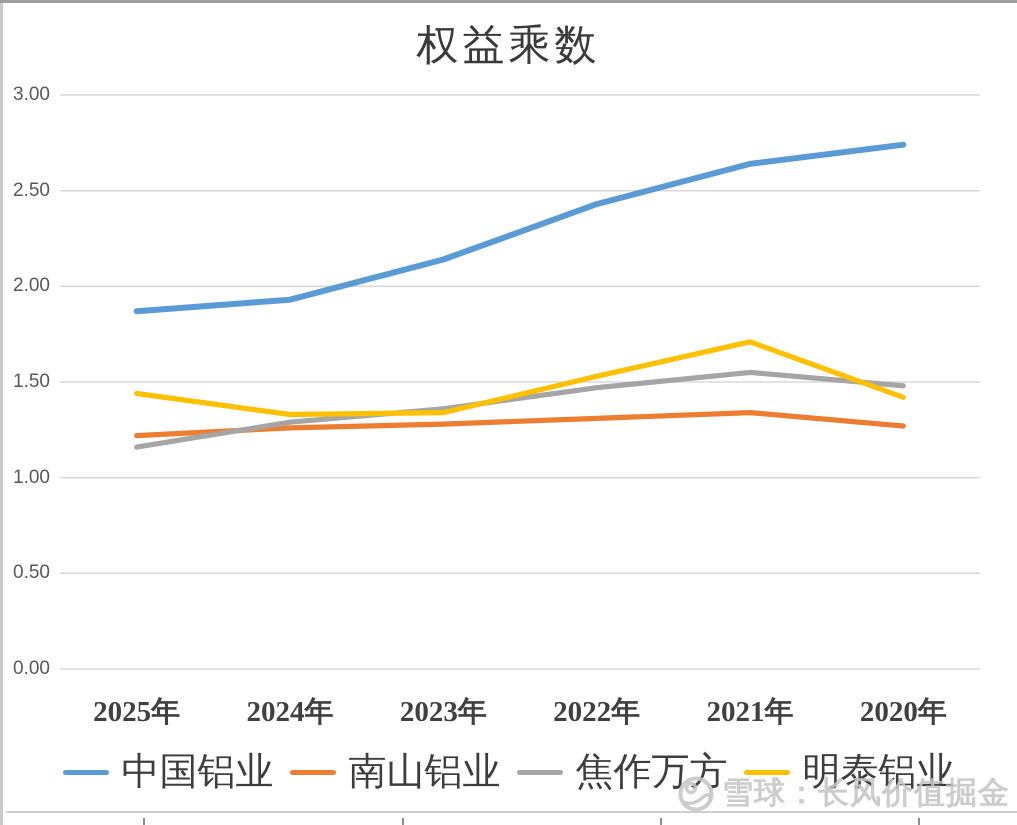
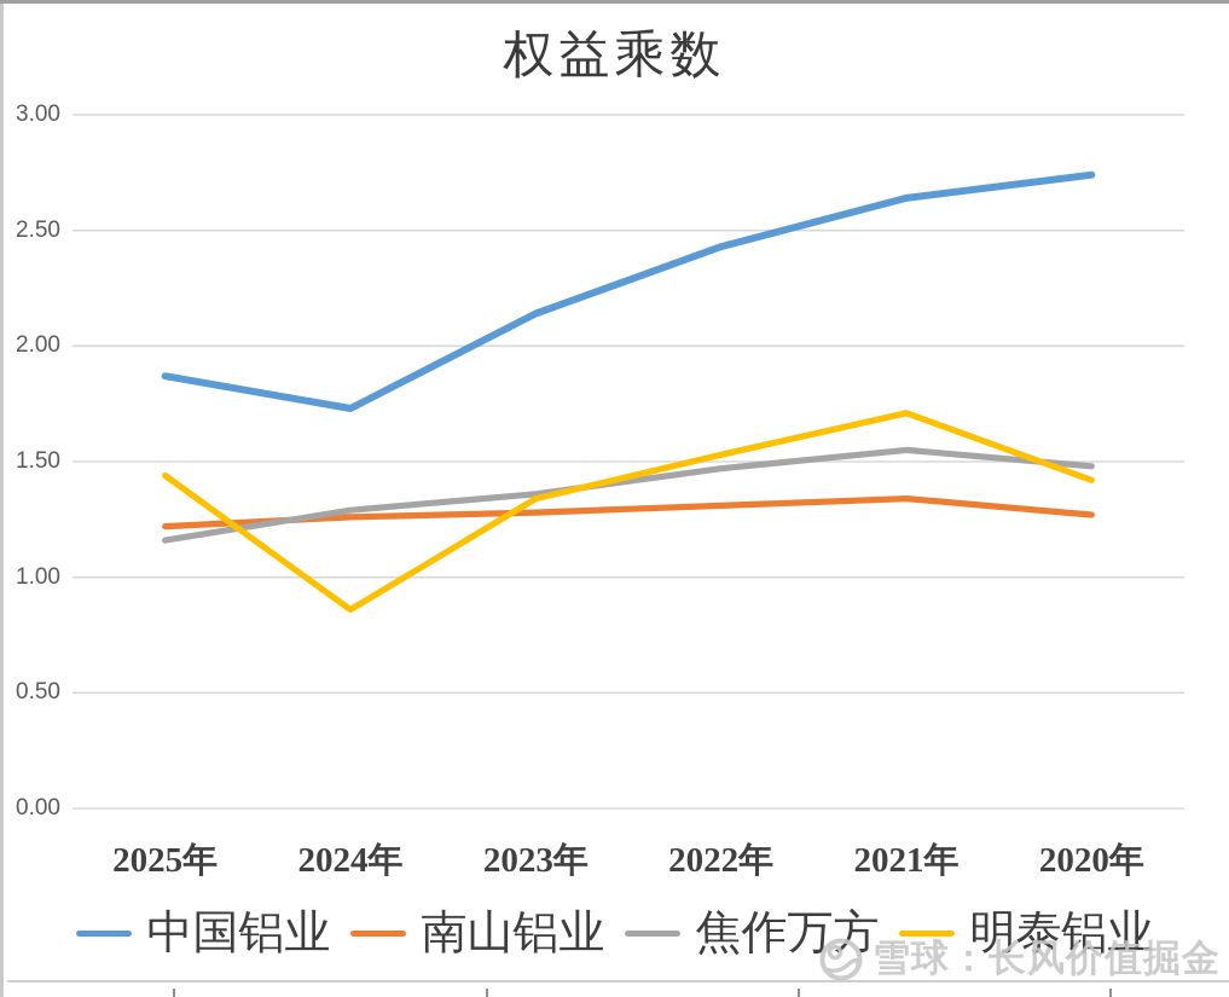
中国铝业/2024年: 1.93 -> 1.73
明泰铝业/2024年: 1.33 -> 0.86
